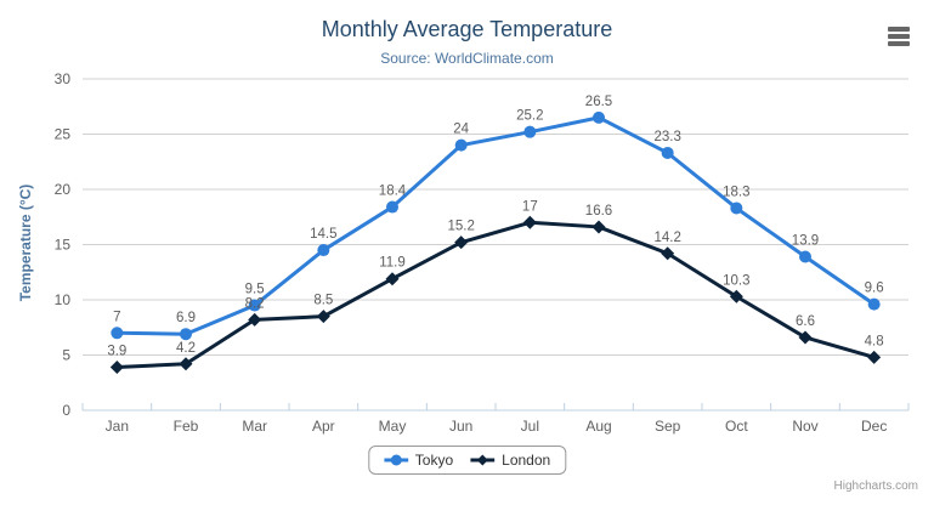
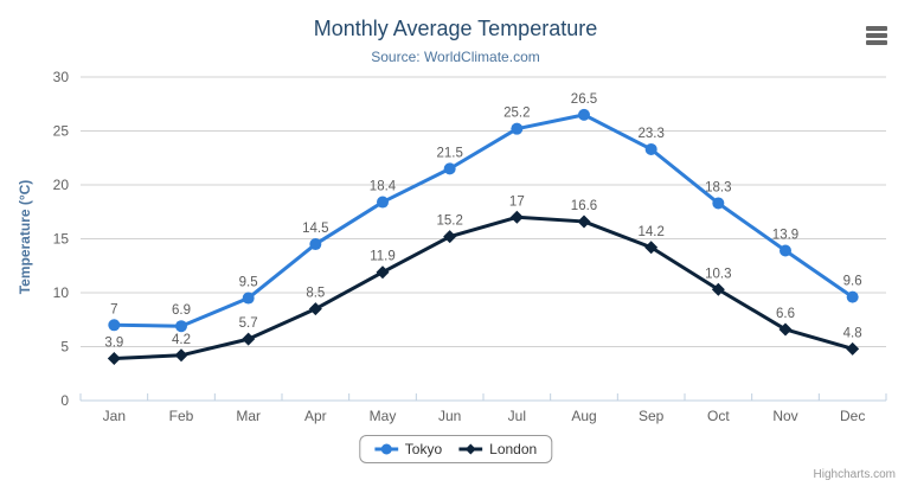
London/Mar: 8.2 -> 5.7
Tokyo/Jun: 24 -> 21.5
